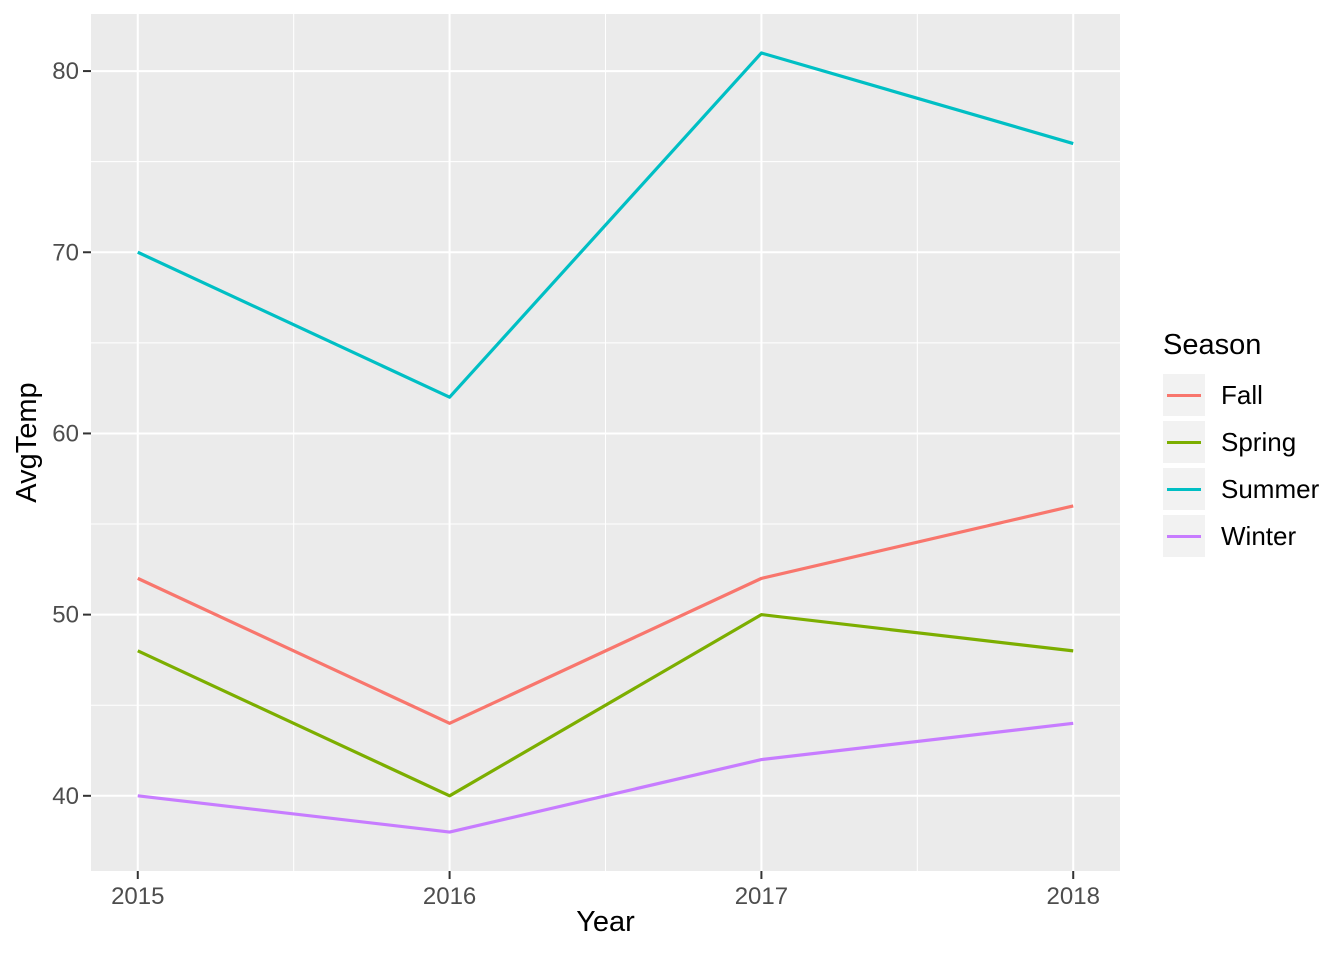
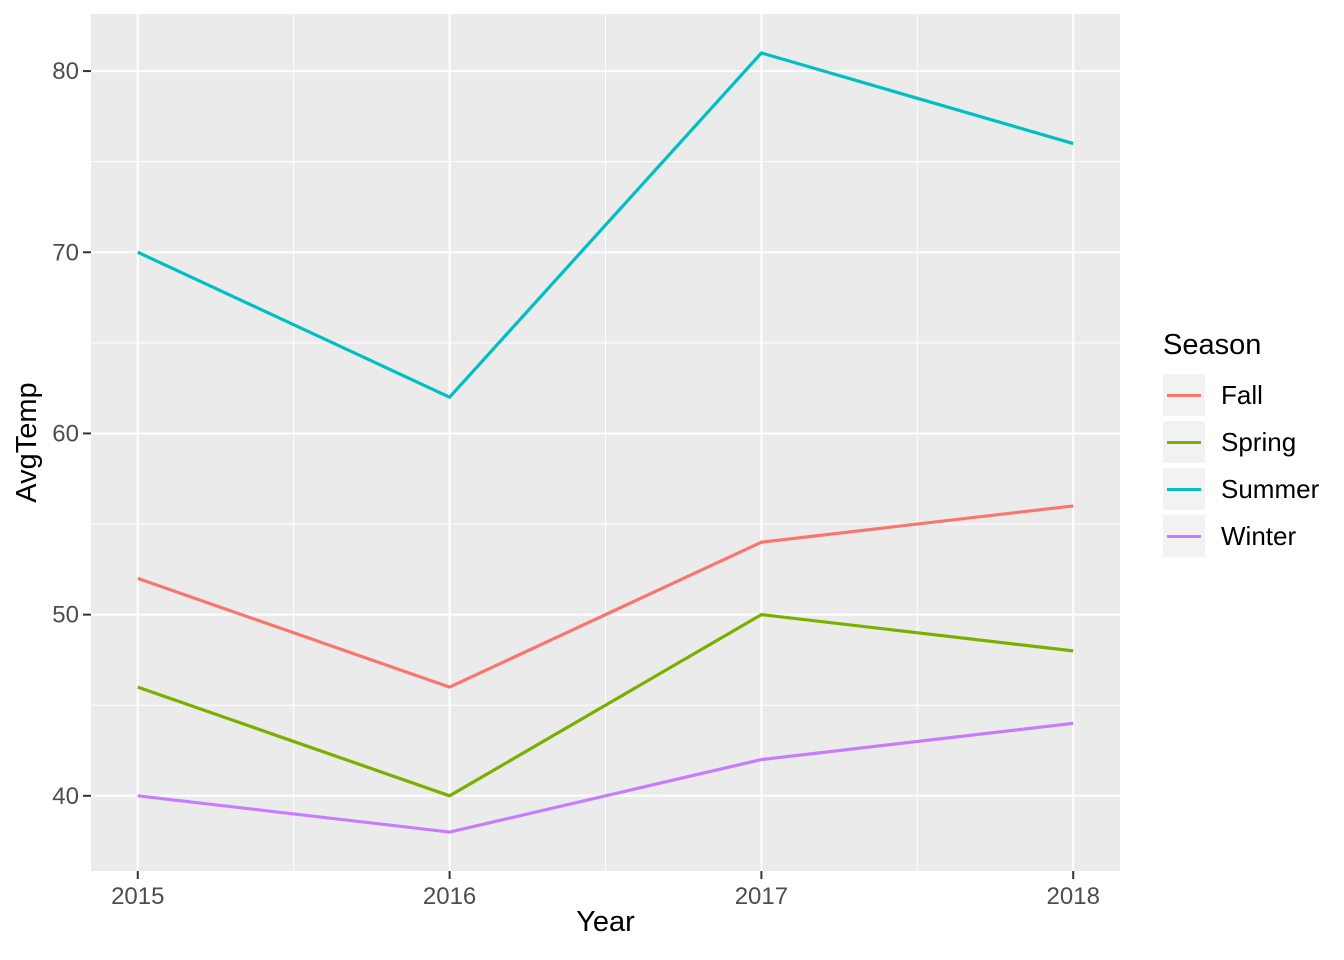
Spring/2015: 48 -> 46
Fall/2016: 44 -> 46
Fall/2017: 52 -> 54
